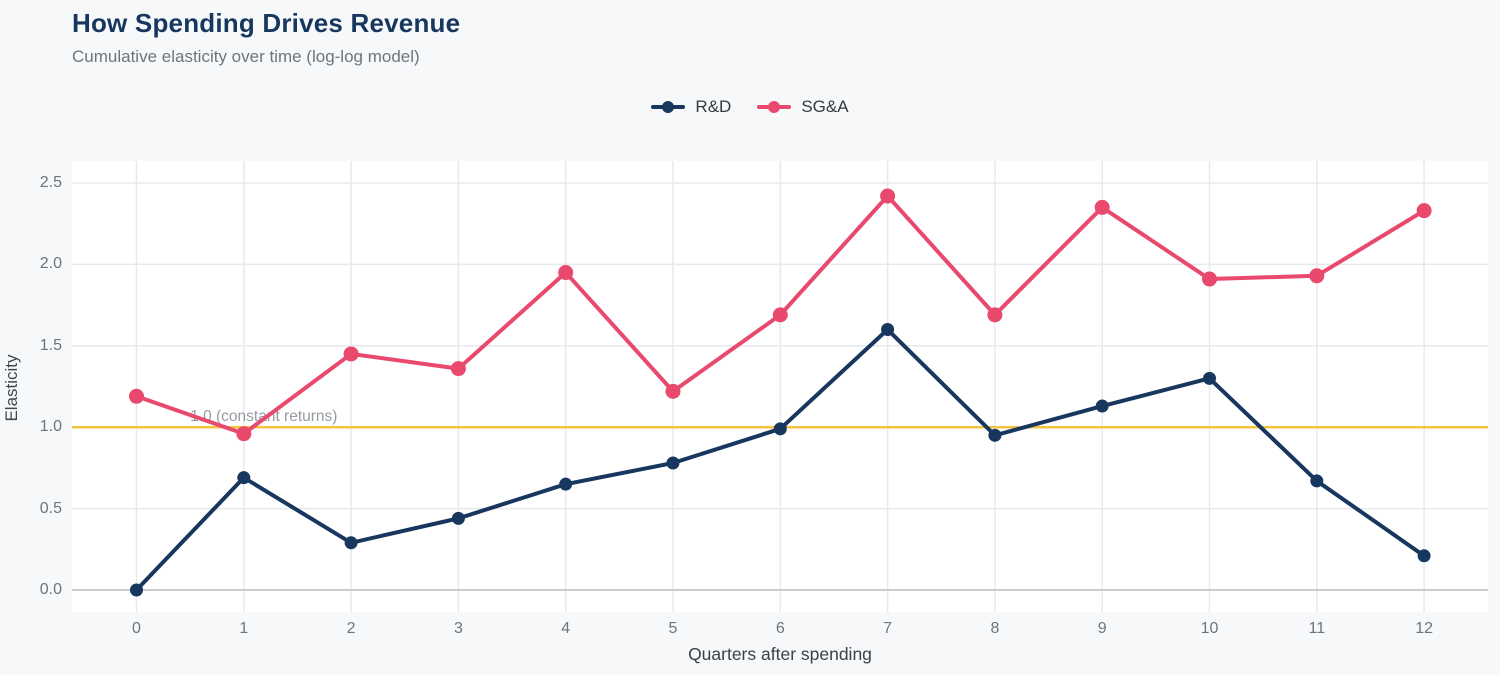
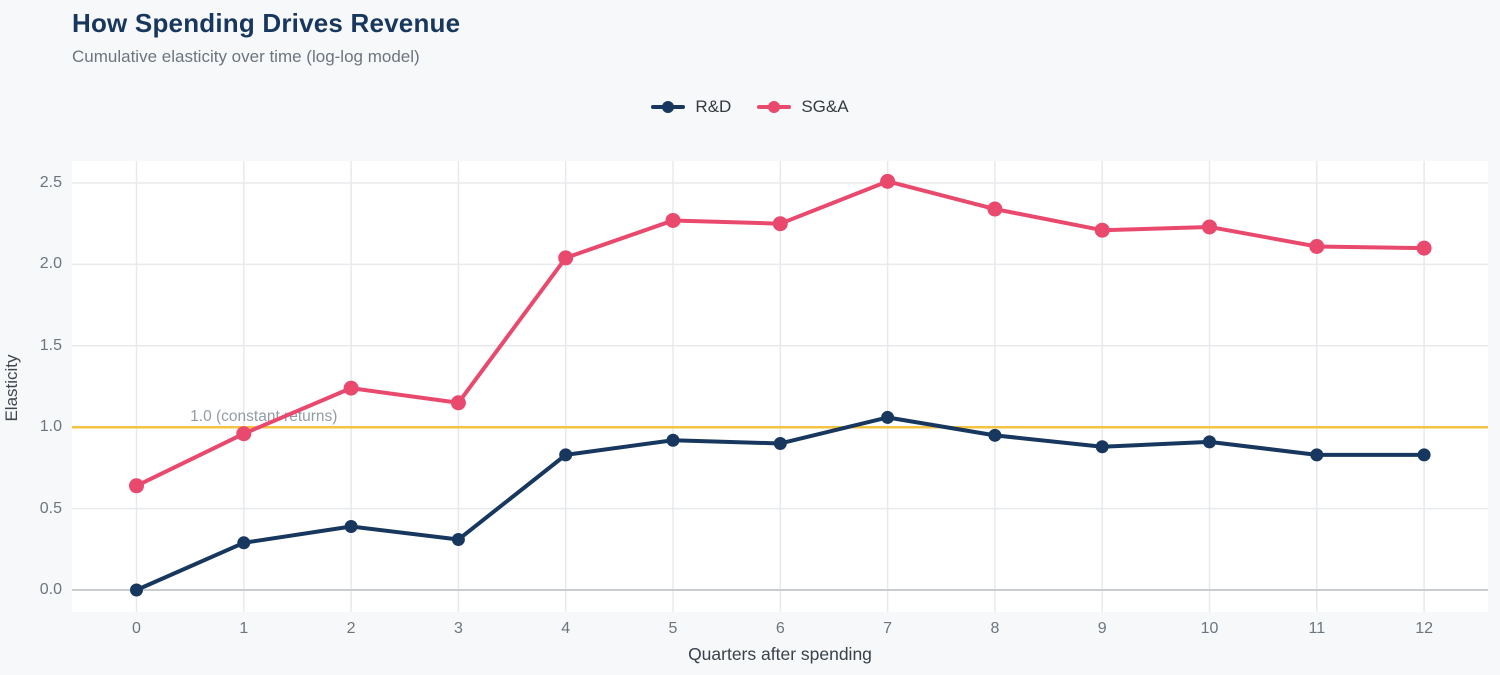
SG&A/0: 1.19 -> 0.64
R&D/1: 0.69 -> 0.29
R&D/2: 0.29 -> 0.39
SG&A/2: 1.45 -> 1.24
R&D/3: 0.44 -> 0.31
SG&A/3: 1.36 -> 1.15
R&D/4: 0.65 -> 0.83
SG&A/4: 1.95 -> 2.04
R&D/5: 0.78 -> 0.92
SG&A/5: 1.22 -> 2.27
R&D/6: 0.99 -> 0.90
SG&A/6: 1.69 -> 2.25
R&D/7: 1.60 -> 1.06
SG&A/7: 2.42 -> 2.51
SG&A/8: 1.69 -> 2.34
R&D/9: 1.13 -> 0.88
SG&A/9: 2.35 -> 2.21
R&D/10: 1.30 -> 0.91
SG&A/10: 1.91 -> 2.23
R&D/11: 0.67 -> 0.83
SG&A/11: 1.93 -> 2.11
R&D/12: 0.21 -> 0.83
SG&A/12: 2.33 -> 2.10
